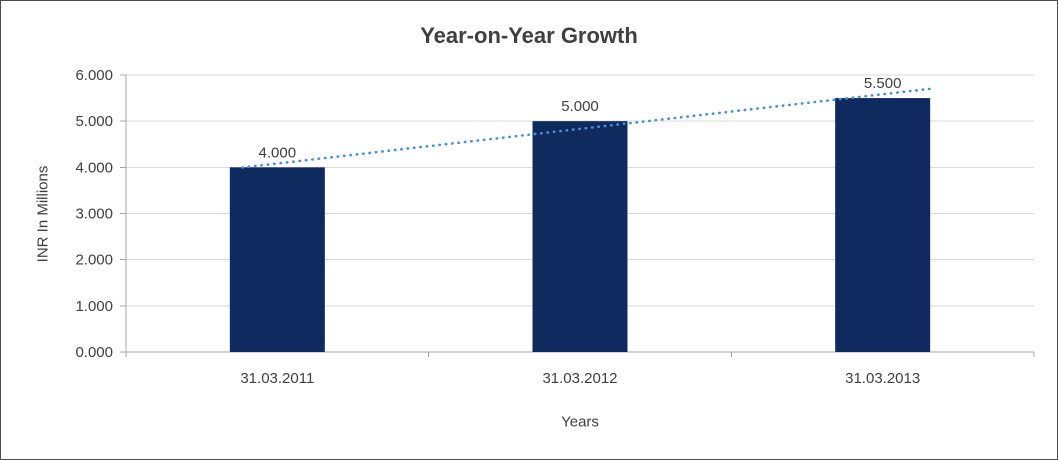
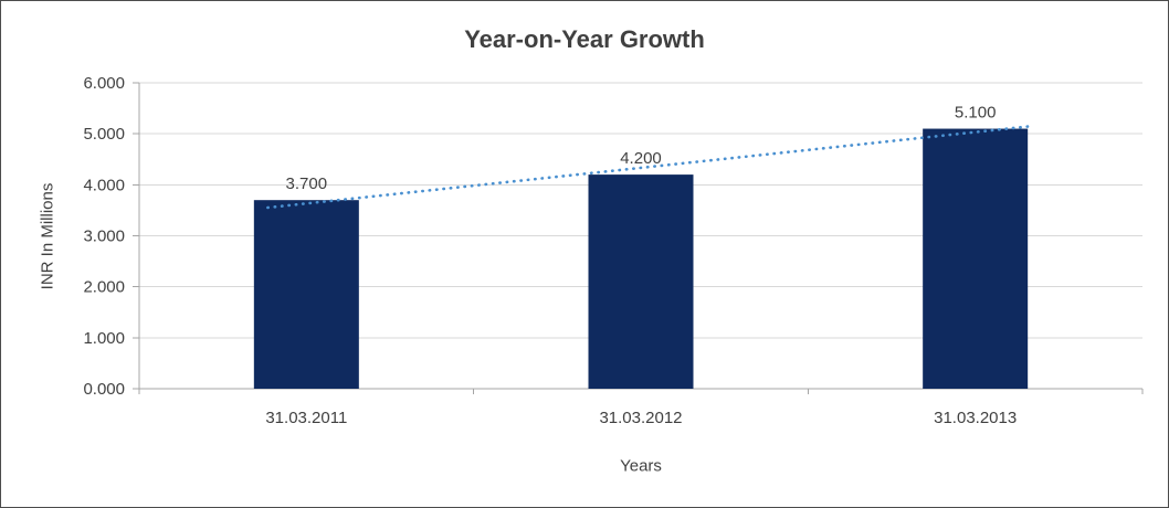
31.03.2011: 4.000 -> 3.700
31.03.2012: 5.000 -> 4.200
31.03.2013: 5.500 -> 5.100
